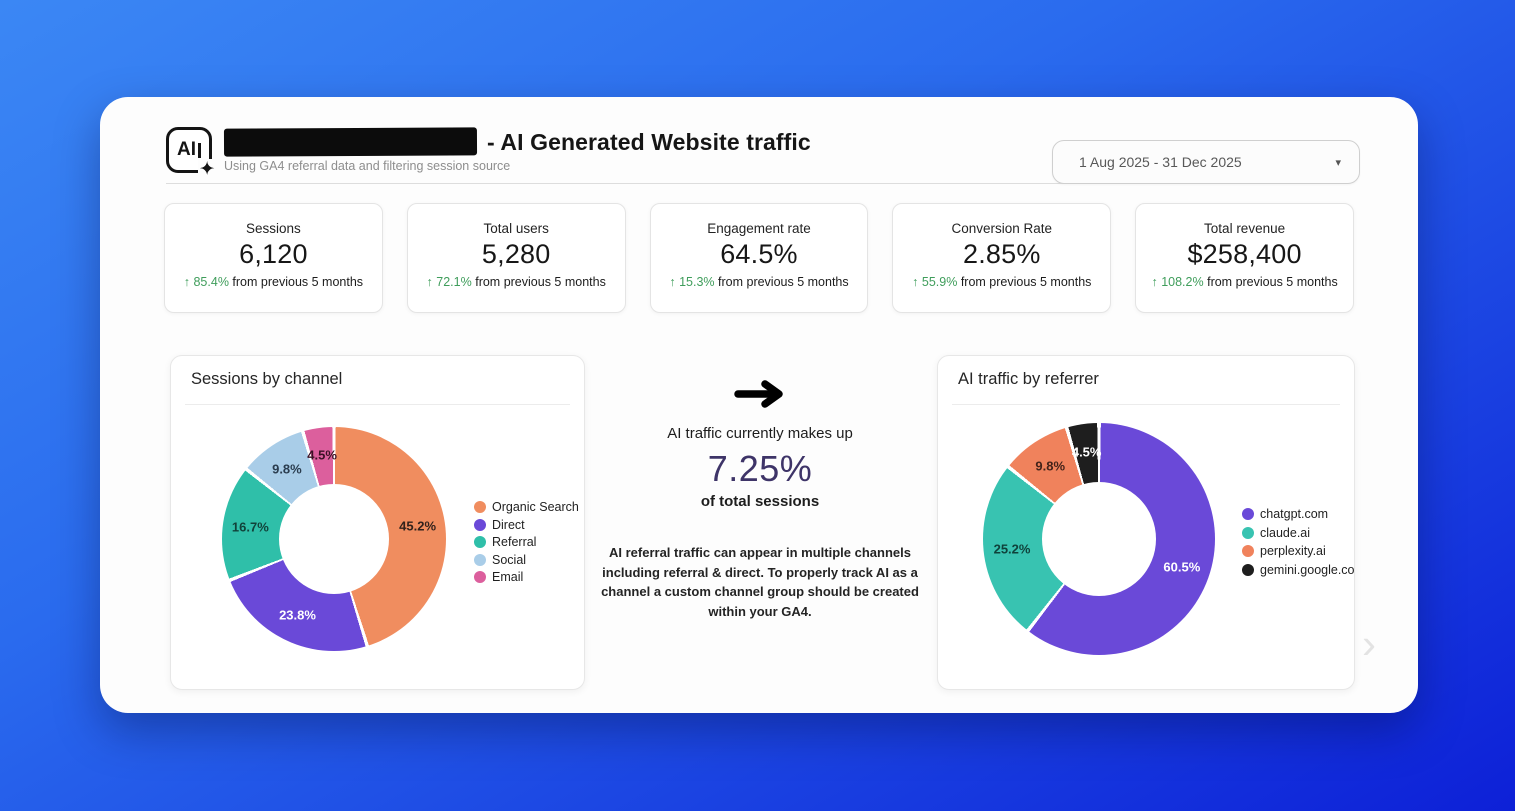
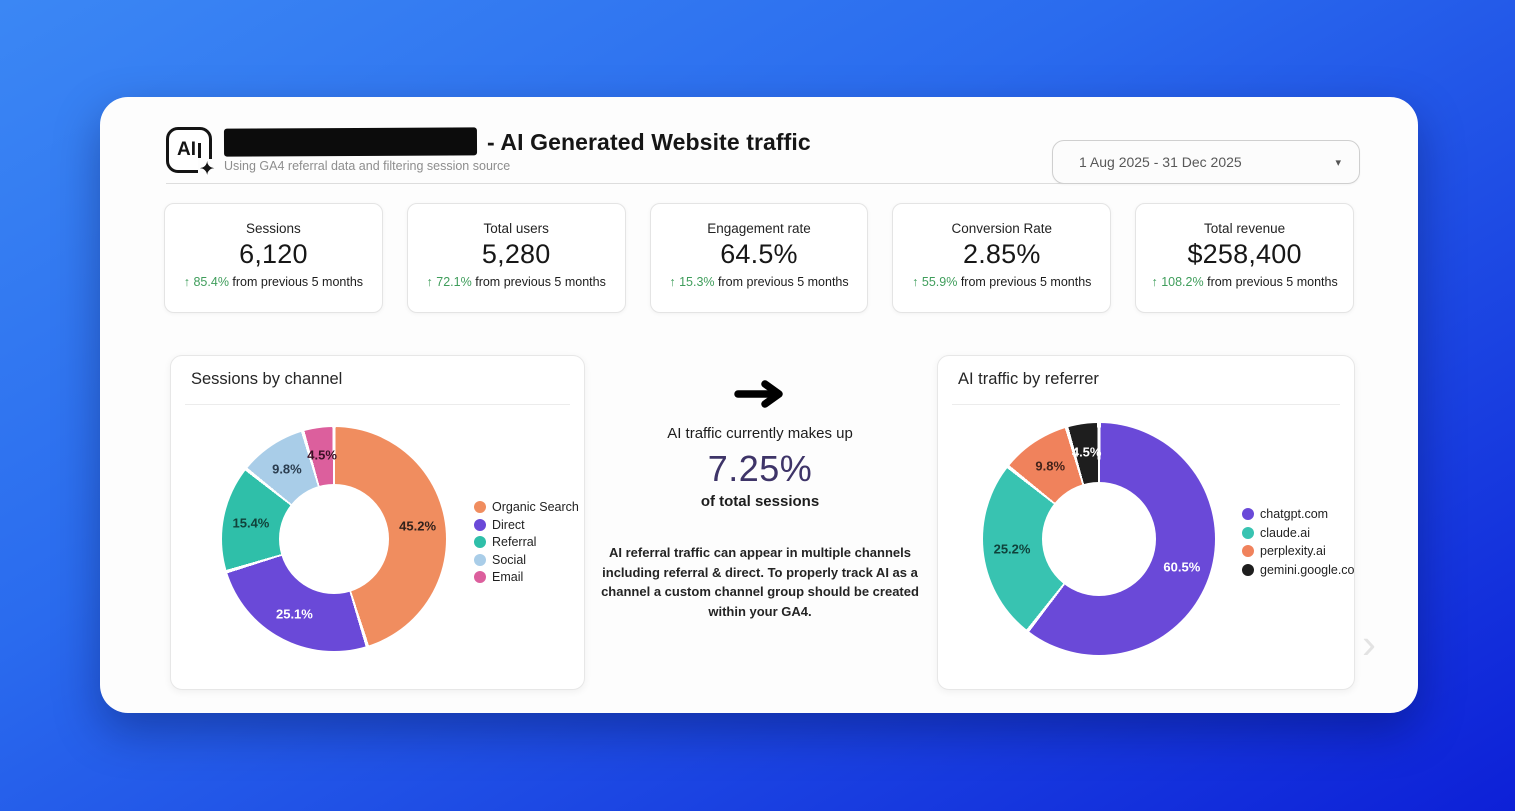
Sessions by channel/Direct: 23.8% -> 25.1%
Sessions by channel/Referral: 16.7% -> 15.4%
